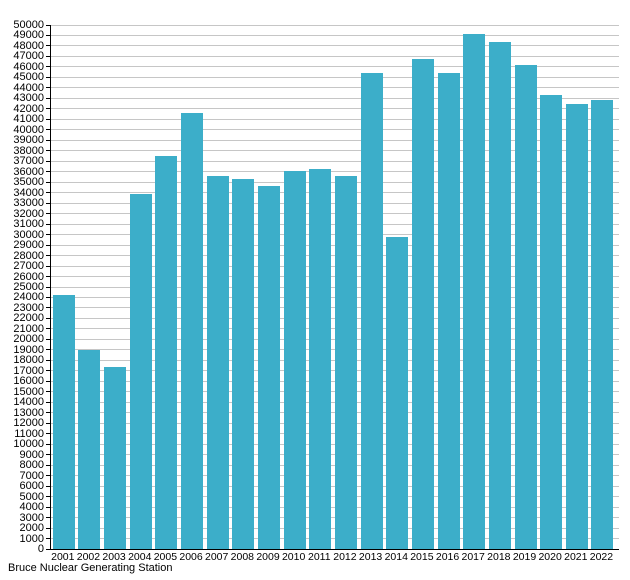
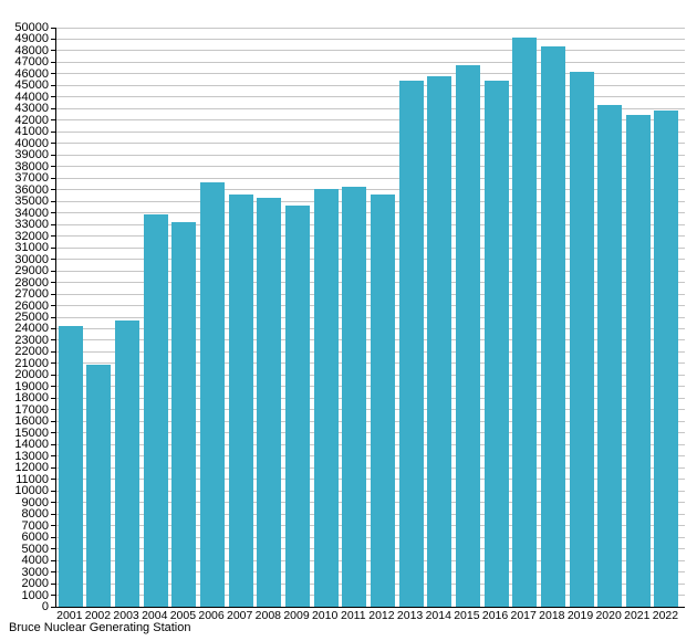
2002: 19000 -> 20900
2003: 17400 -> 24800
2005: 37500 -> 33200
2006: 41600 -> 36600
2014: 29800 -> 45800
